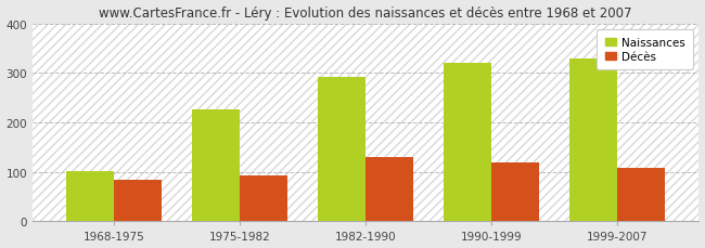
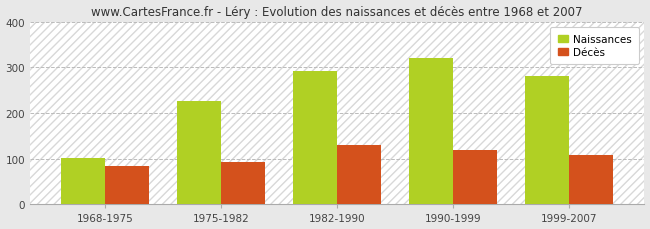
Naissances/1999-2007: 330 -> 280
